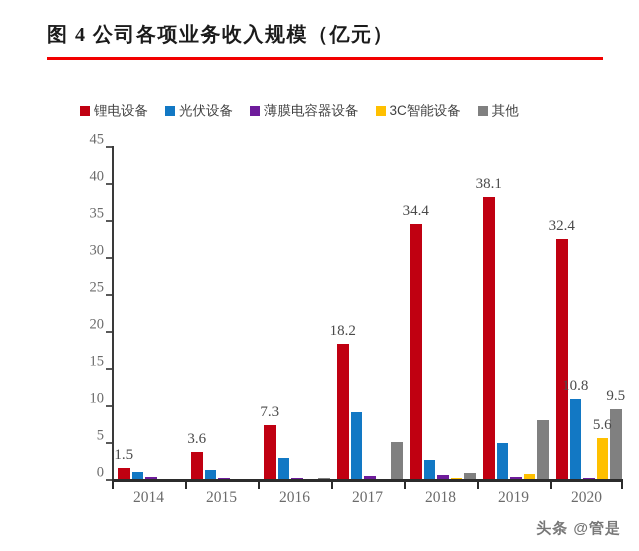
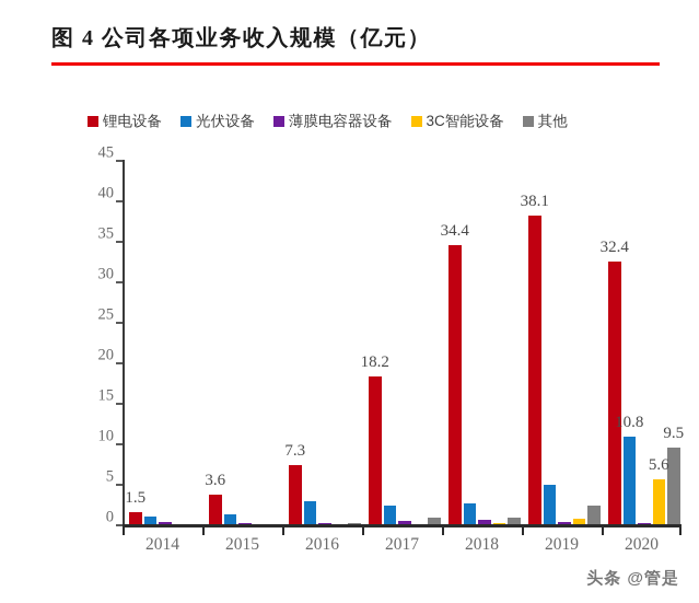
光伏设备/2017: 9 -> 2
其他/2017: 5 -> 1
其他/2019: 8 -> 2
